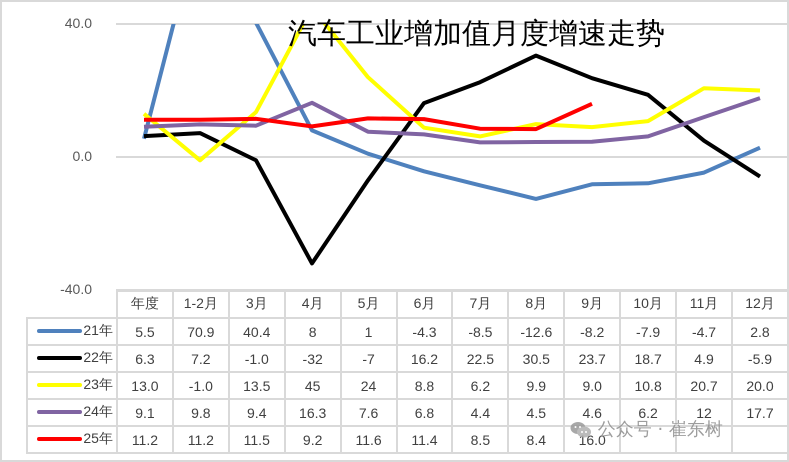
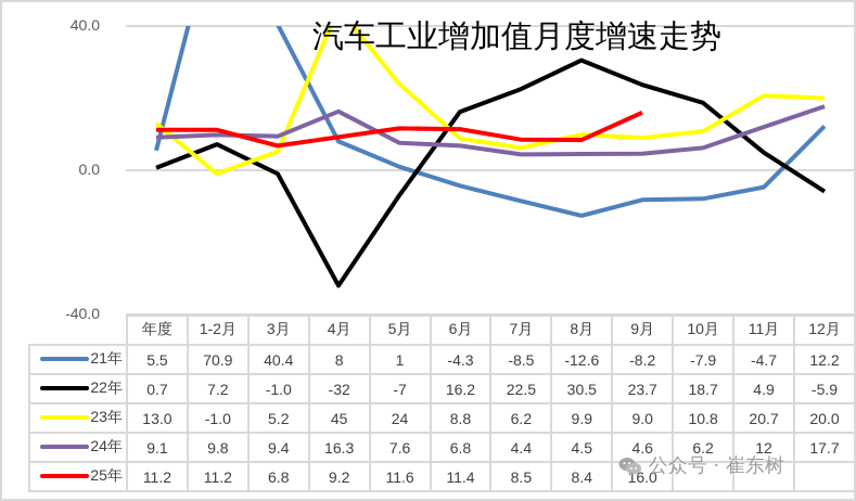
22年/年度: 6.3 -> 0.7
23年/3月: 13.5 -> 5.2
25年/3月: 11.5 -> 6.8
21年/12月: 2.8 -> 12.2
